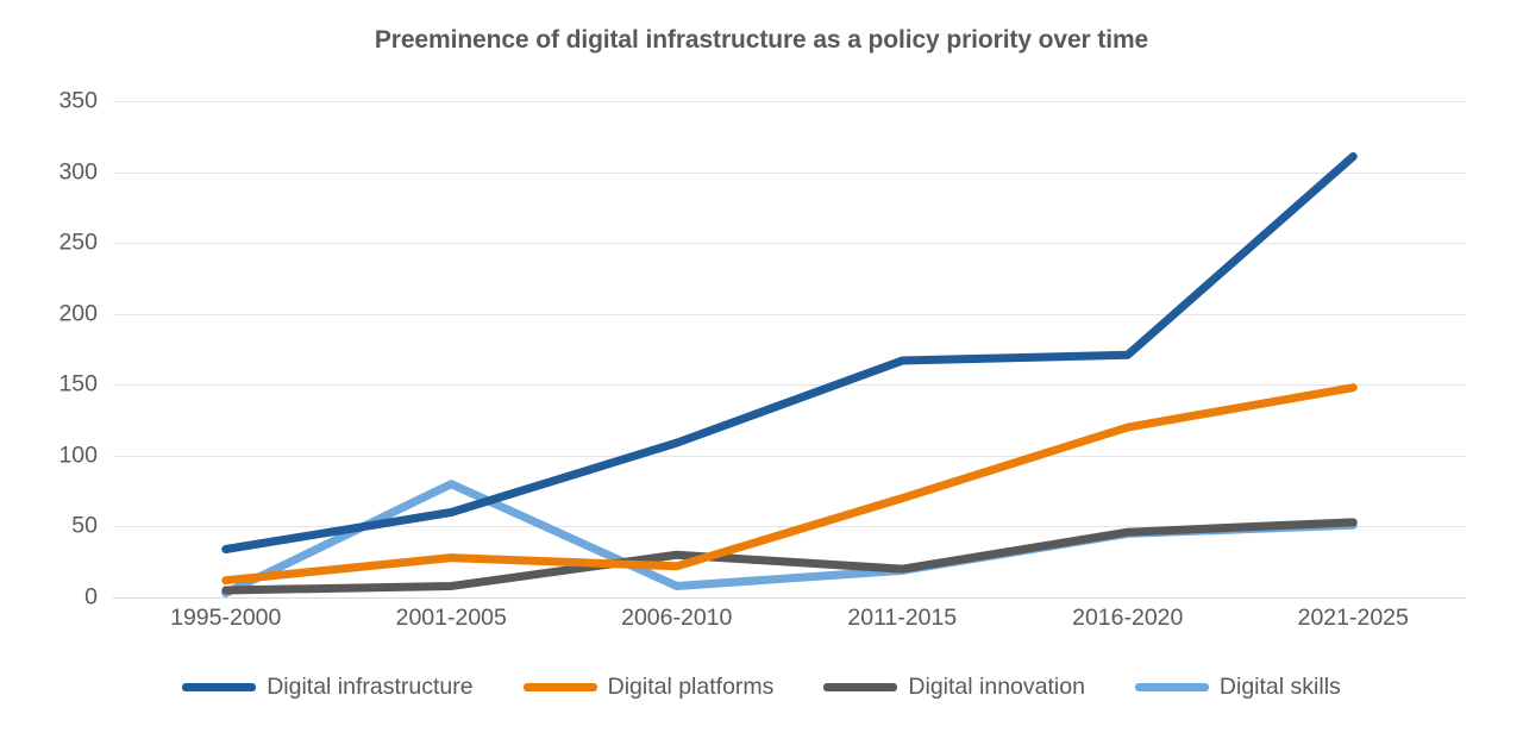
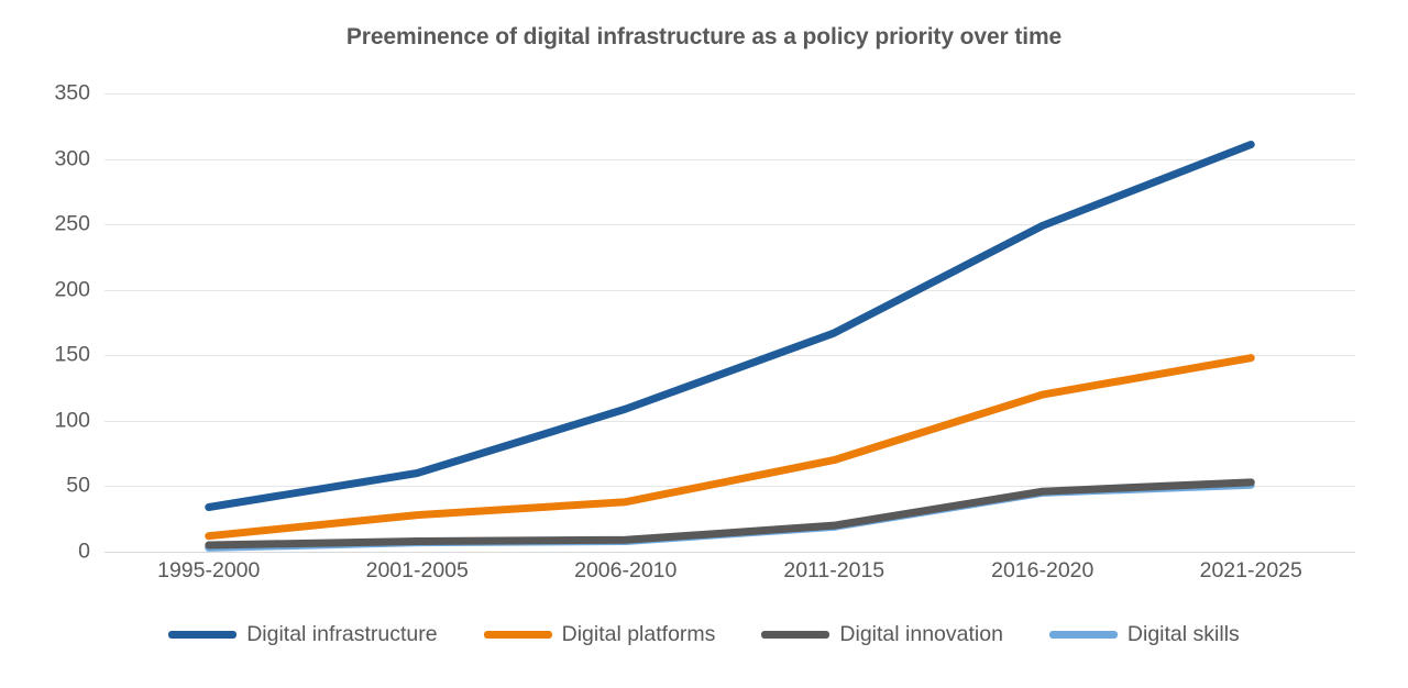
Digital skills/2001-2005: 80 -> 7
Digital platforms/2006-2010: 22 -> 38
Digital innovation/2006-2010: 30 -> 9
Digital infrastructure/2016-2020: 171 -> 249
